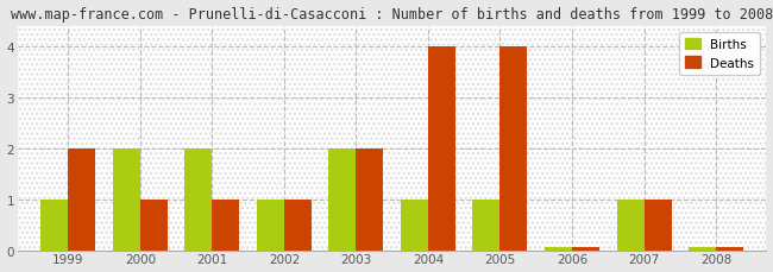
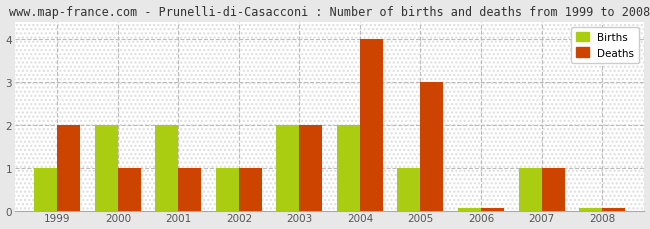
Births/2004: 1.00 -> 2.00
Deaths/2005: 4.00 -> 3.00
